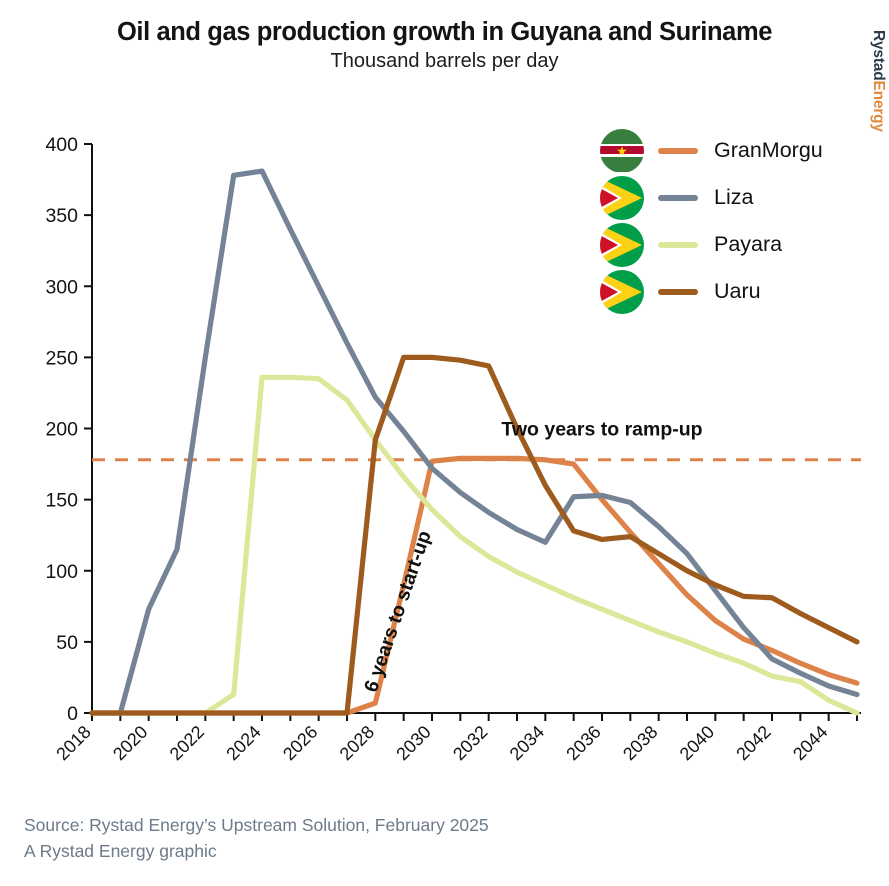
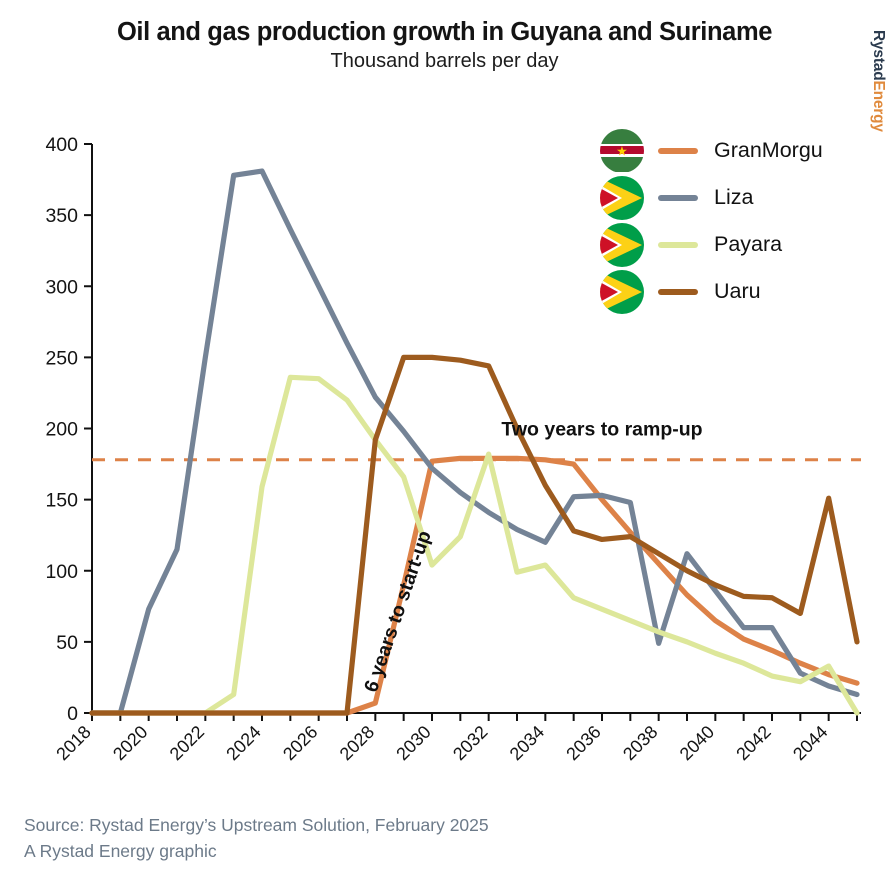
Payara/2024: 236 -> 159
Payara/2030: 143 -> 104
Payara/2032: 110 -> 182
Payara/2034: 90 -> 104
Liza/2038: 131 -> 49
Liza/2042: 38 -> 60
Payara/2044: 9 -> 33
Uaru/2044: 60 -> 151
